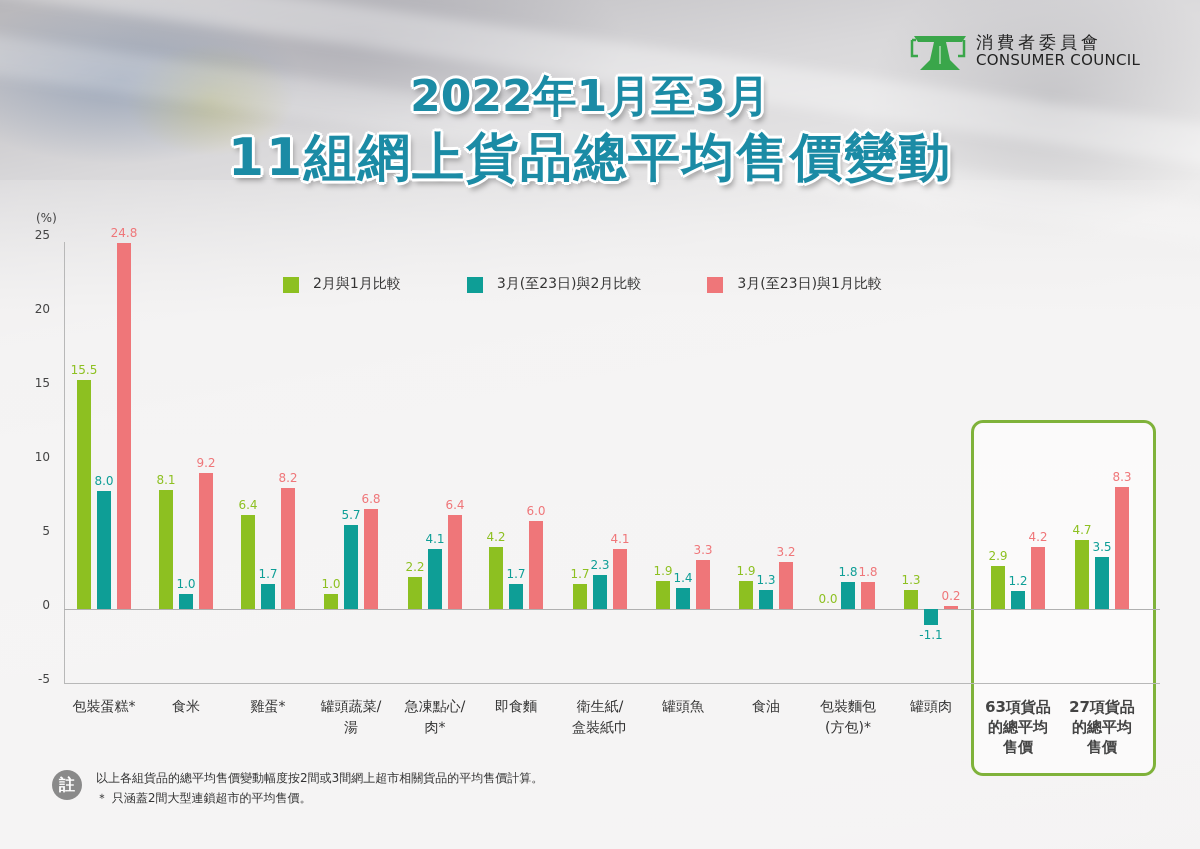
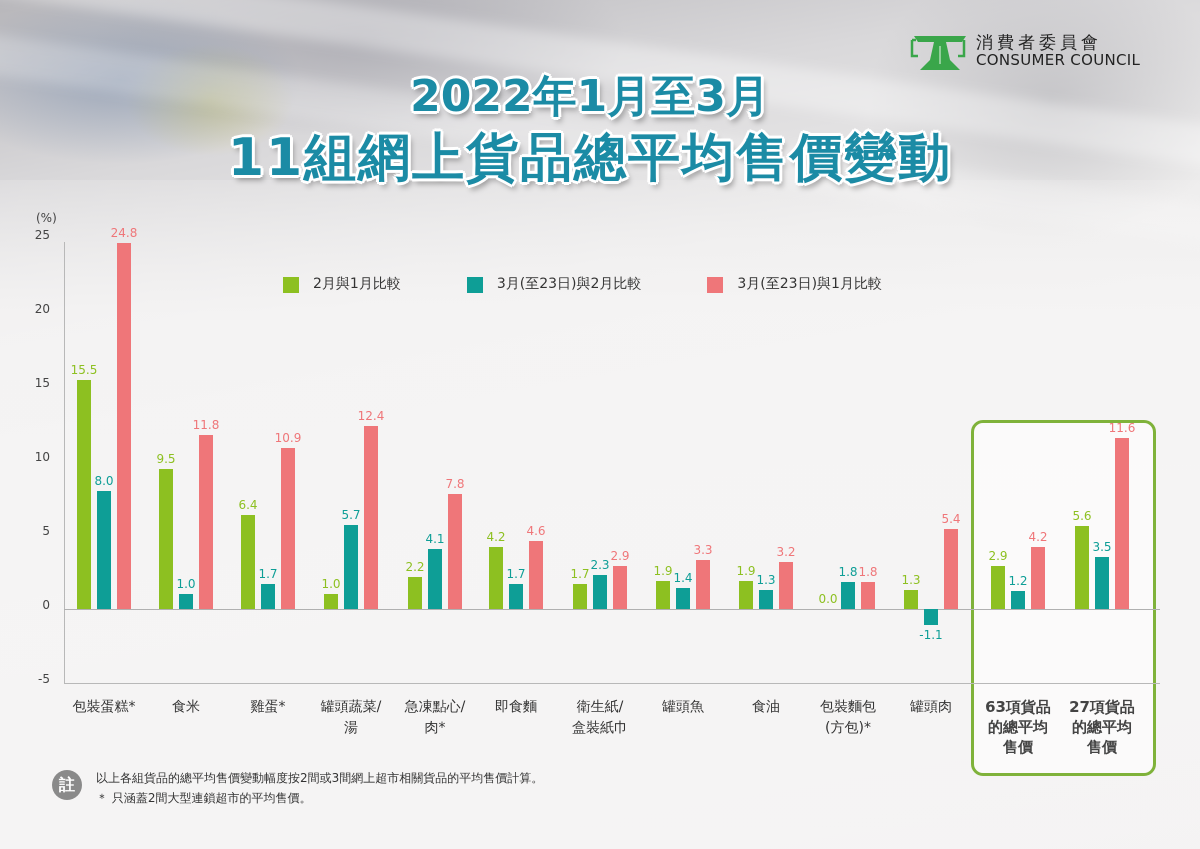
2月與1月比較/食米: 8.1 -> 9.5
3月(至23日)與1月比較/食米: 9.2 -> 11.8
3月(至23日)與1月比較/雞蛋*: 8.2 -> 10.9
3月(至23日)與1月比較/罐頭蔬菜/湯: 6.8 -> 12.4
3月(至23日)與1月比較/急凍點心/肉*: 6.4 -> 7.8
3月(至23日)與1月比較/即食麵: 6.0 -> 4.6
3月(至23日)與1月比較/衛生紙/盒裝紙巾: 4.1 -> 2.9
3月(至23日)與1月比較/罐頭肉: 0.2 -> 5.4
2月與1月比較/27項貨品的總平均售價: 4.7 -> 5.6
3月(至23日)與1月比較/27項貨品的總平均售價: 8.3 -> 11.6
